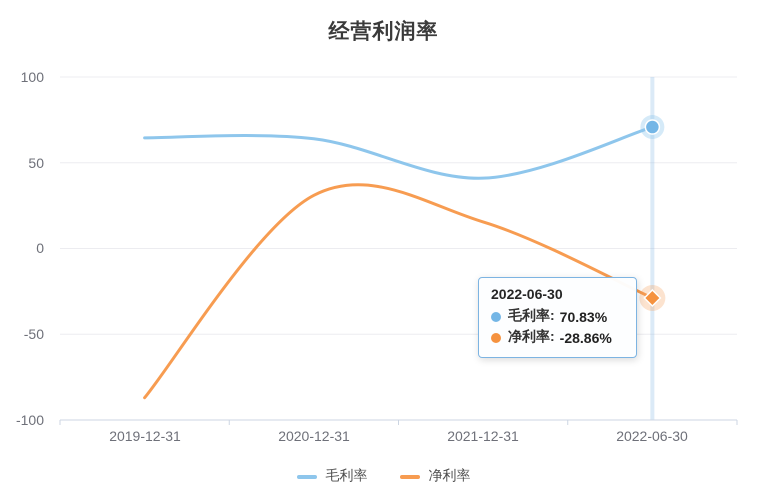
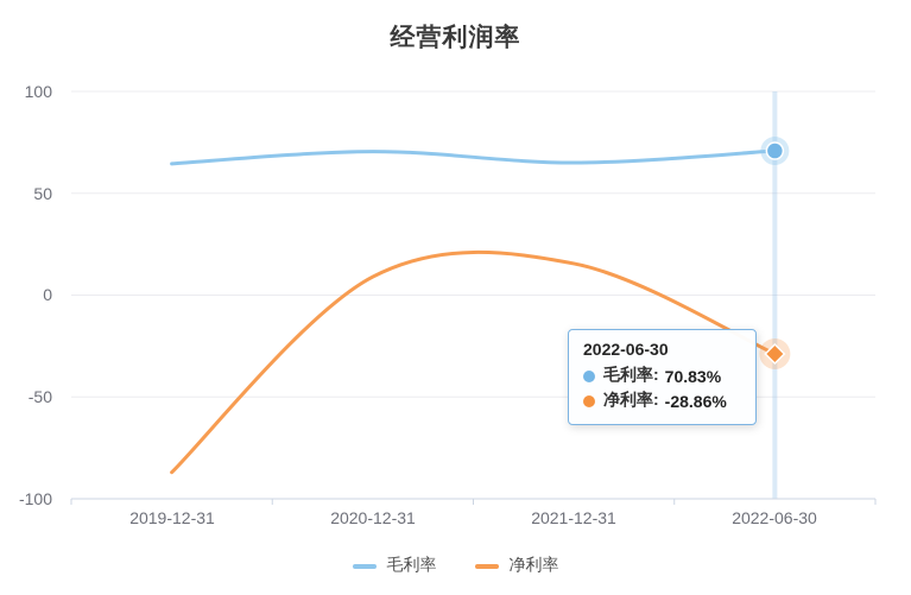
毛利率/2020-12-31: 64 -> 70
净利率/2020-12-31: 31 -> 9
毛利率/2021-12-31: 41 -> 65
